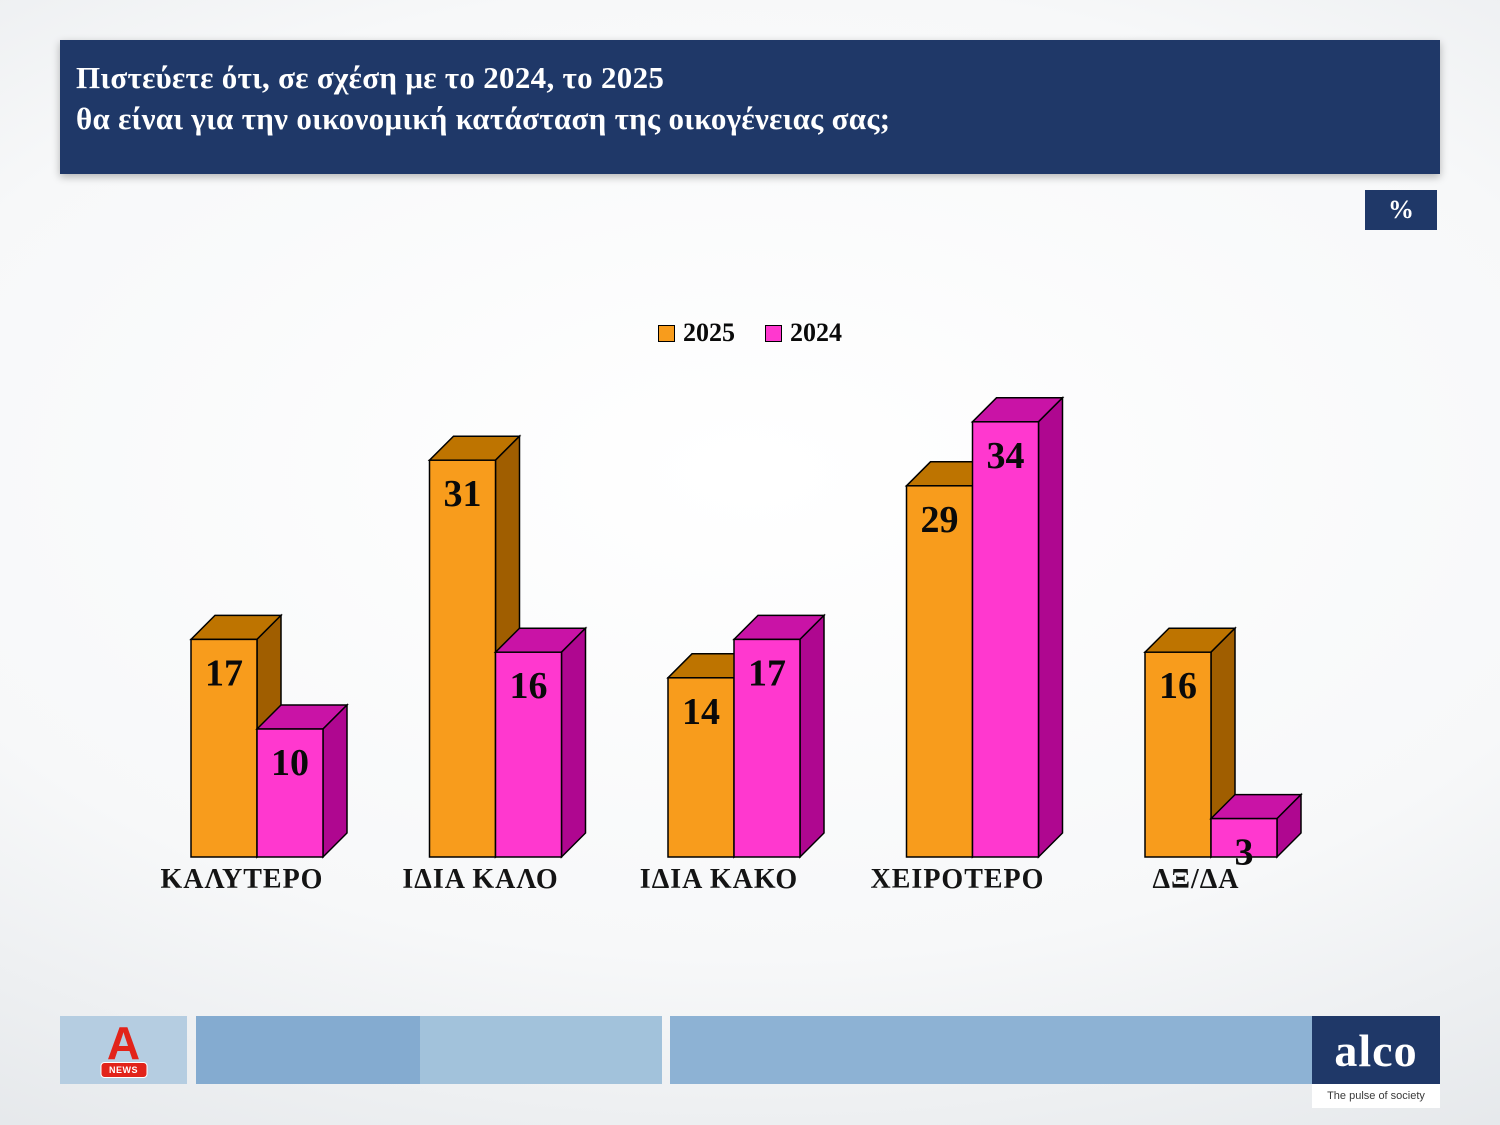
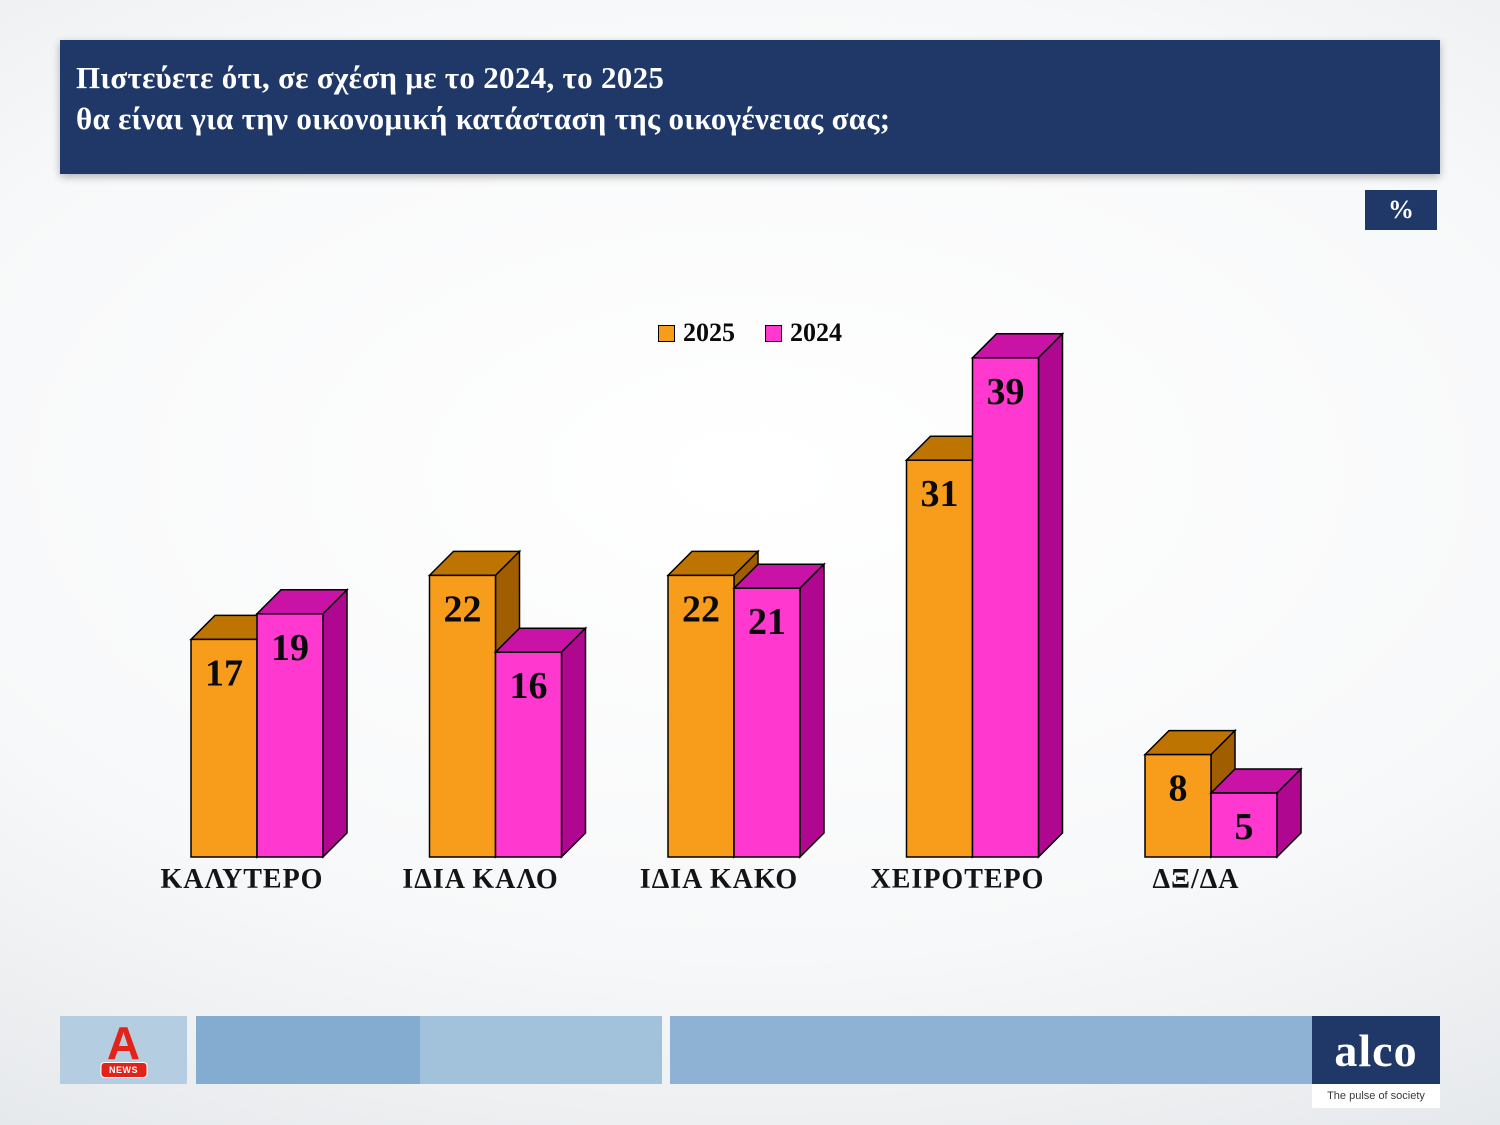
2024/ΚΑΛΥΤΕΡΟ: 10 -> 19
2025/ΙΔΙΑ ΚΑΛΟ: 31 -> 22
2025/ΙΔΙΑ ΚΑΚΟ: 14 -> 22
2024/ΙΔΙΑ ΚΑΚΟ: 17 -> 21
2025/ΧΕΙΡΟΤΕΡΟ: 29 -> 31
2024/ΧΕΙΡΟΤΕΡΟ: 34 -> 39
2025/ΔΞ/ΔΑ: 16 -> 8
2024/ΔΞ/ΔΑ: 3 -> 5
